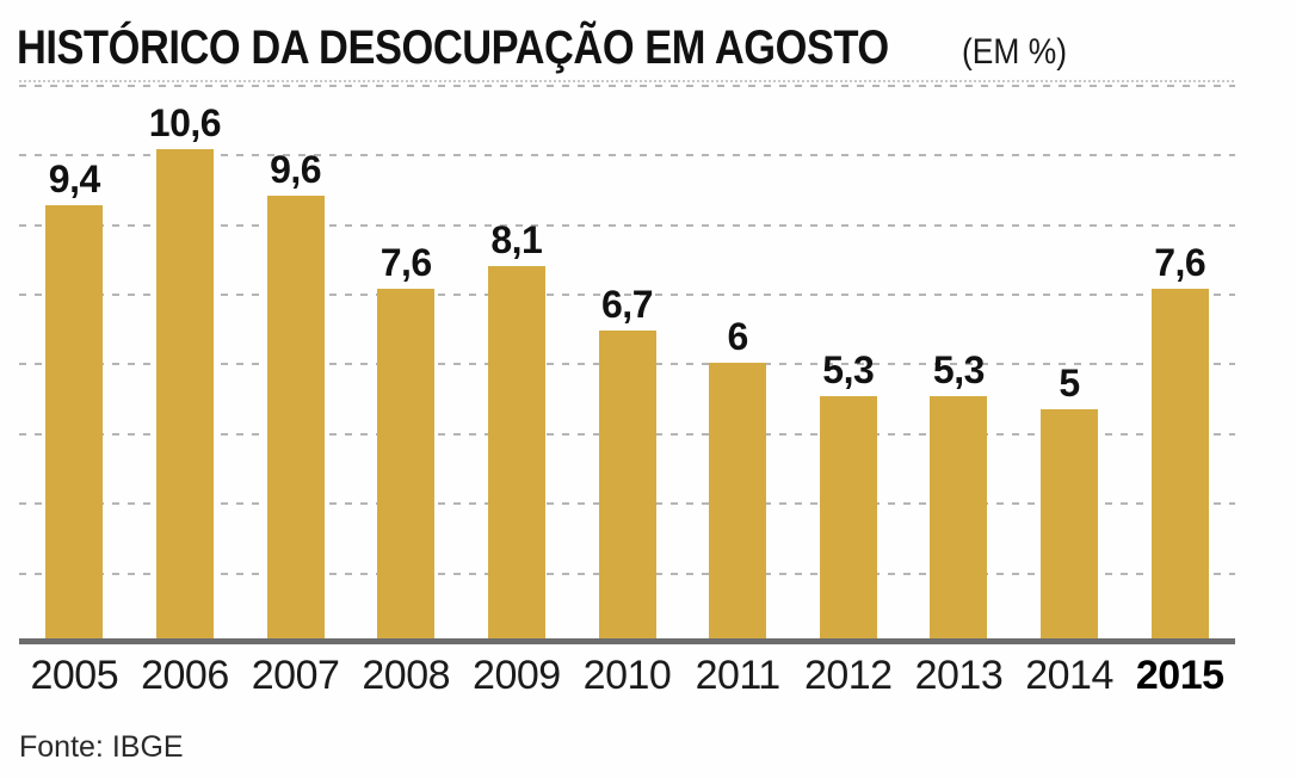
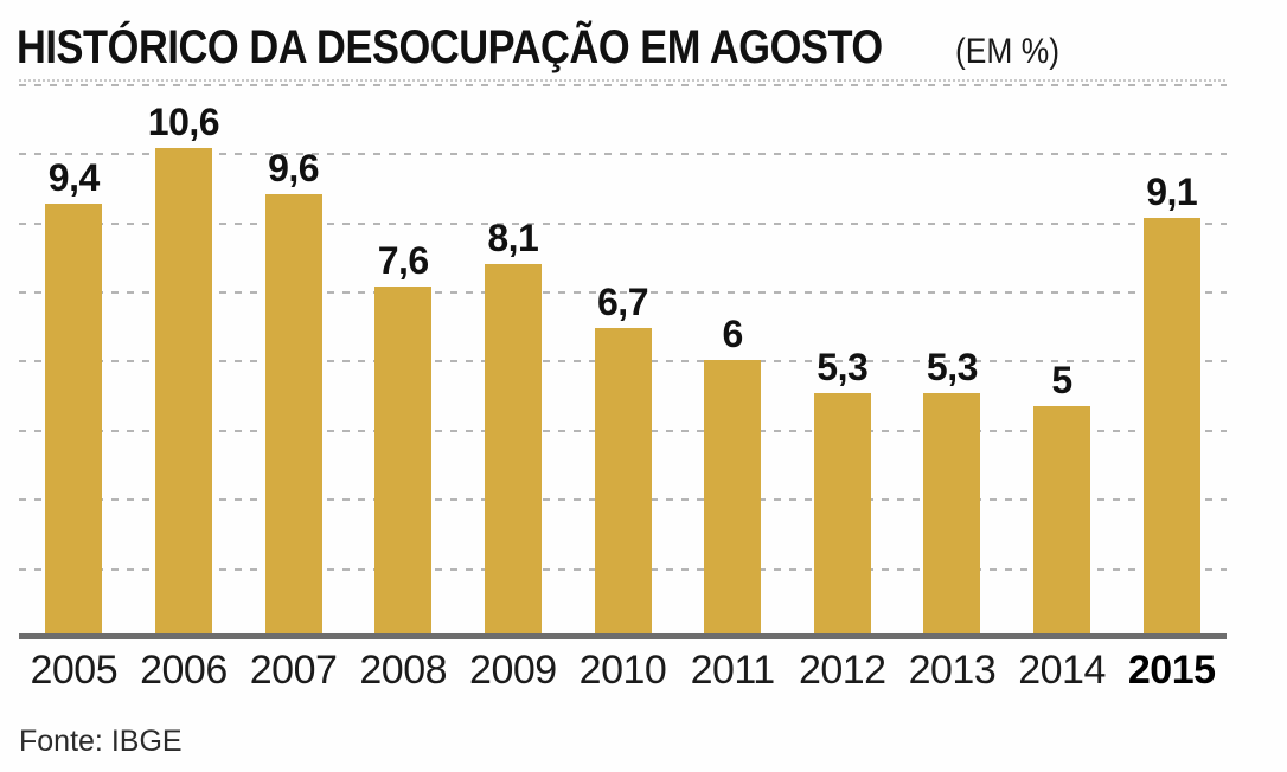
2015: 7,6 -> 9,1
